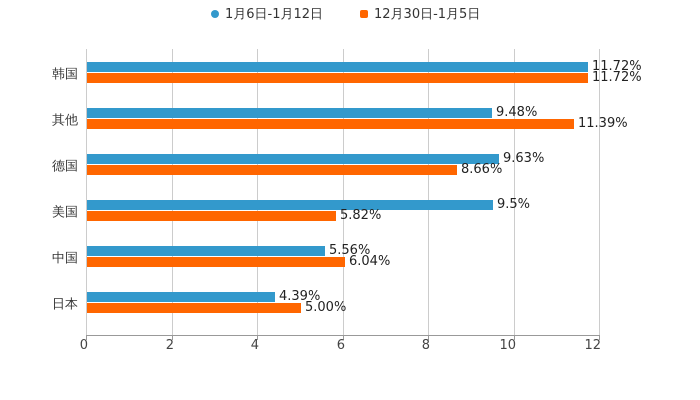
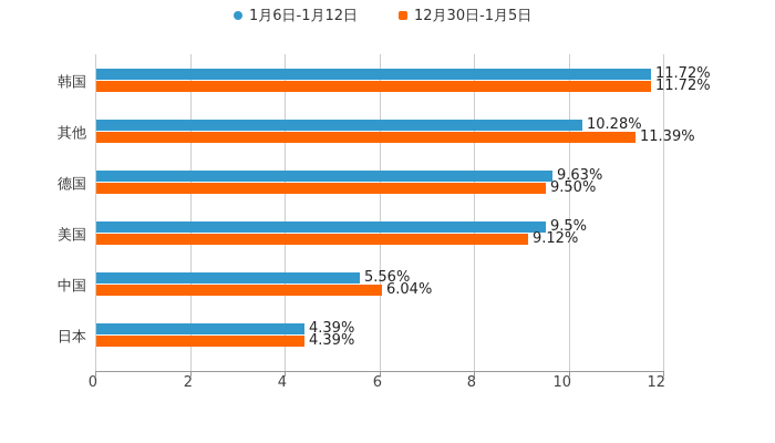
1月6日-1月12日/其他: 9.48% -> 10.28%
12月30日-1月5日/德国: 8.66% -> 9.50%
12月30日-1月5日/美国: 5.82% -> 9.12%
12月30日-1月5日/日本: 5.00% -> 4.39%
